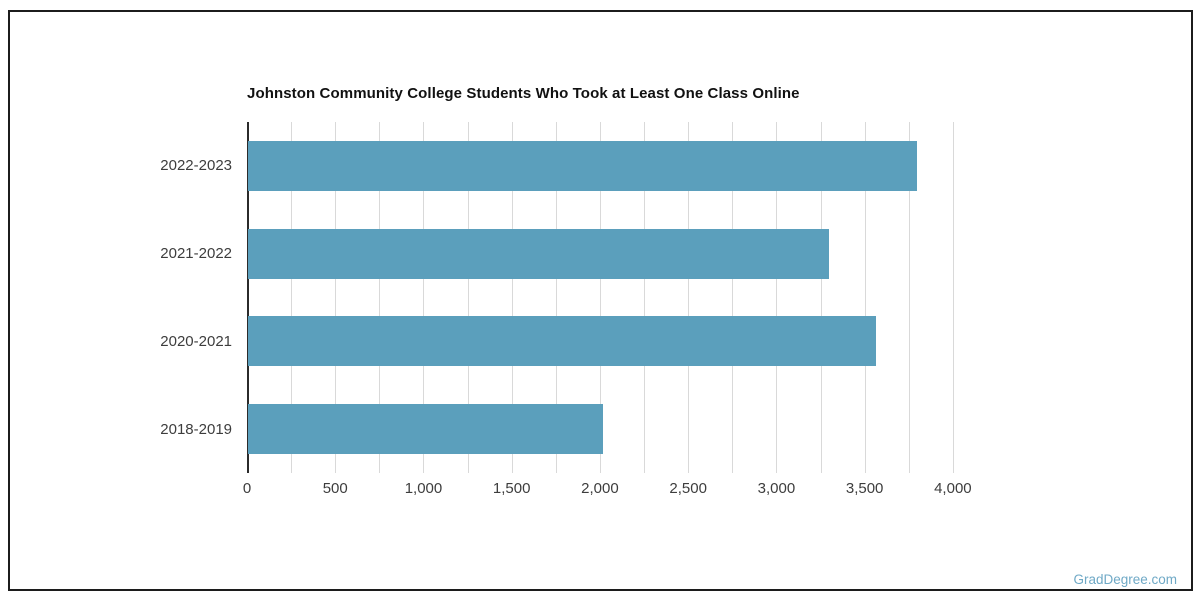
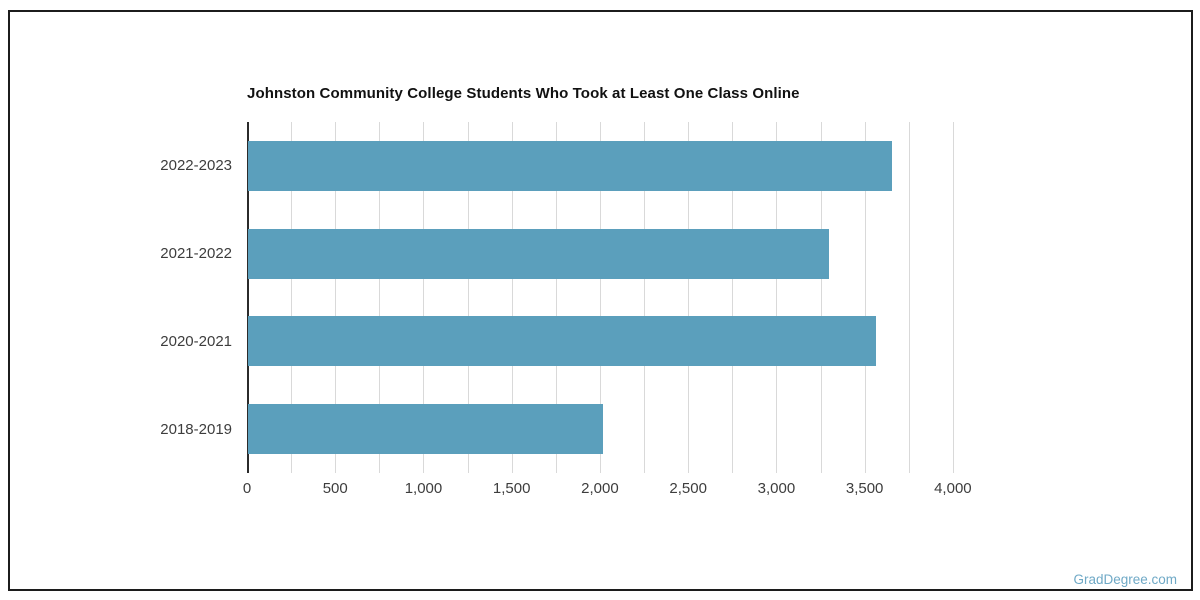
2022-2023: 3790 -> 3650
